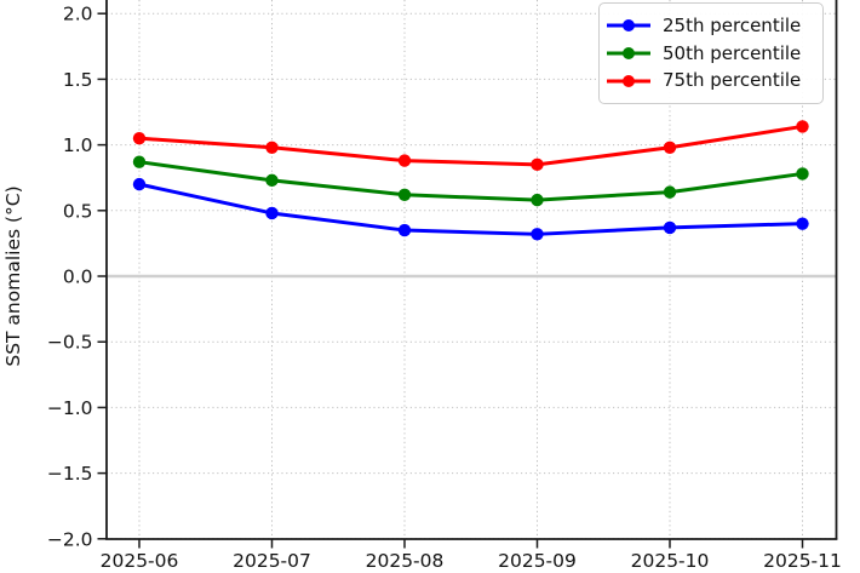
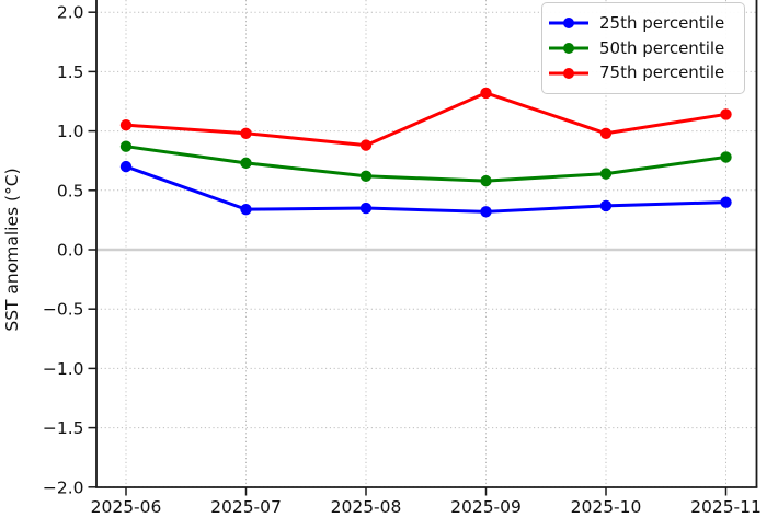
25th percentile/2025-07: 0.48 -> 0.34
75th percentile/2025-09: 0.85 -> 1.32
